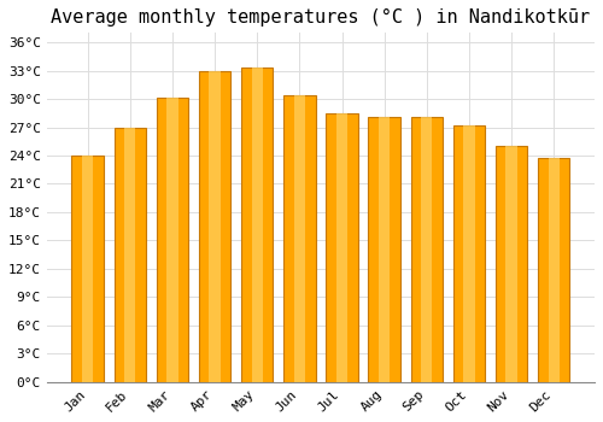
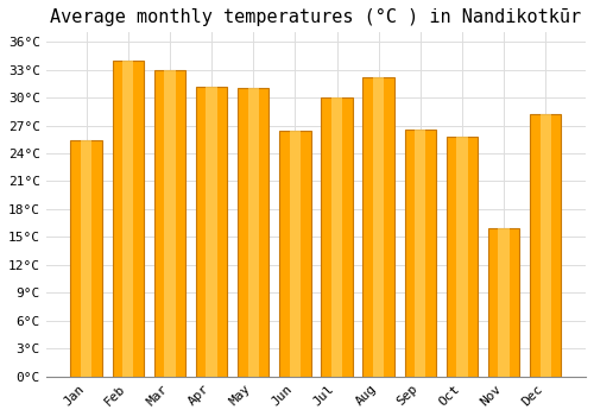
Jan: 24.0°C -> 25.4°C
Feb: 26.9°C -> 34.0°C
Mar: 30.2°C -> 33.0°C
Apr: 32.9°C -> 31.2°C
May: 33.3°C -> 31.0°C
Jun: 30.4°C -> 26.4°C
Jul: 28.5°C -> 30.0°C
Aug: 28.1°C -> 32.2°C
Sep: 28.1°C -> 26.6°C
Oct: 27.2°C -> 25.8°C
Nov: 25.0°C -> 16.0°C
Dec: 23.8°C -> 28.2°C
